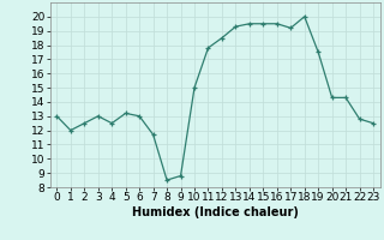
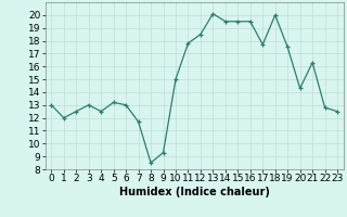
9: 8.8 -> 9.3
13: 19.3 -> 20.1
17: 19.2 -> 17.7
21: 14.3 -> 16.3
